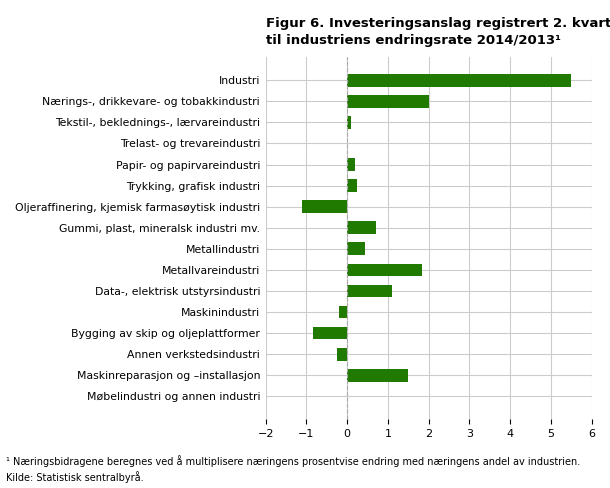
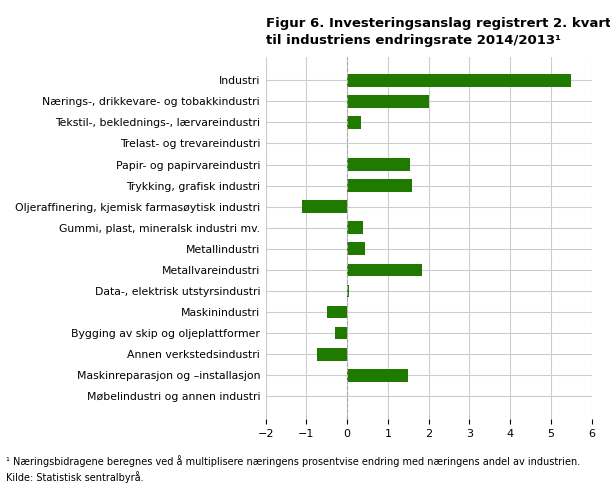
Tekstil-, beklednings-, lærvareindustri: 0.10 -> 0.35
Papir- og papirvareindustri: 0.20 -> 1.55
Trykking, grafisk industri: 0.25 -> 1.60
Gummi, plast, mineralsk industri mv.: 0.70 -> 0.40
Data-, elektrisk utstyrsindustri: 1.10 -> 0.05
Maskinindustri: -0.20 -> -0.50
Bygging av skip og oljeplattformer: -0.85 -> -0.30
Annen verkstedsindustri: -0.25 -> -0.75
